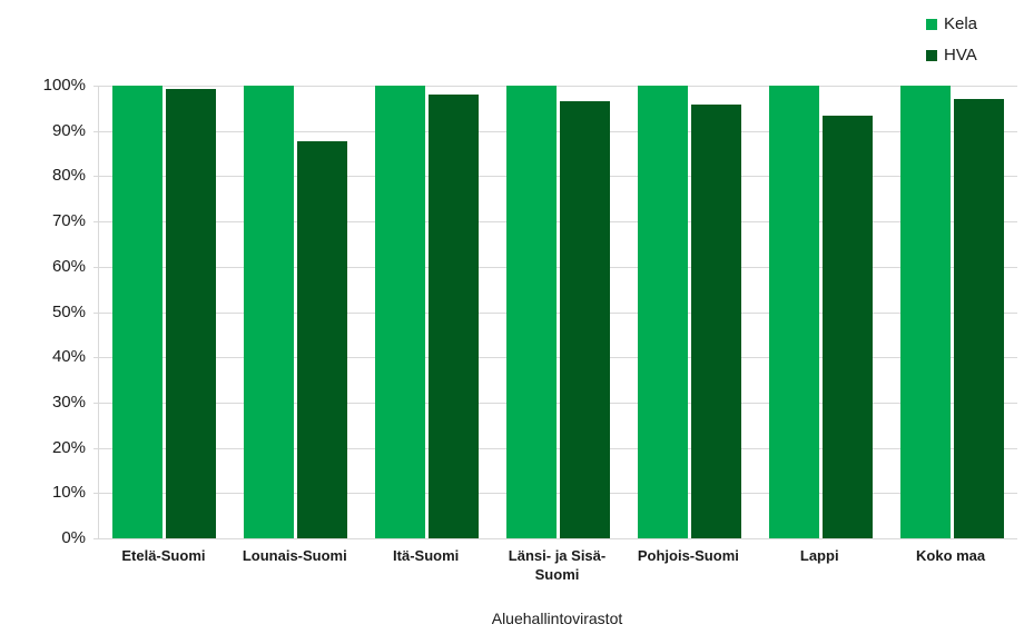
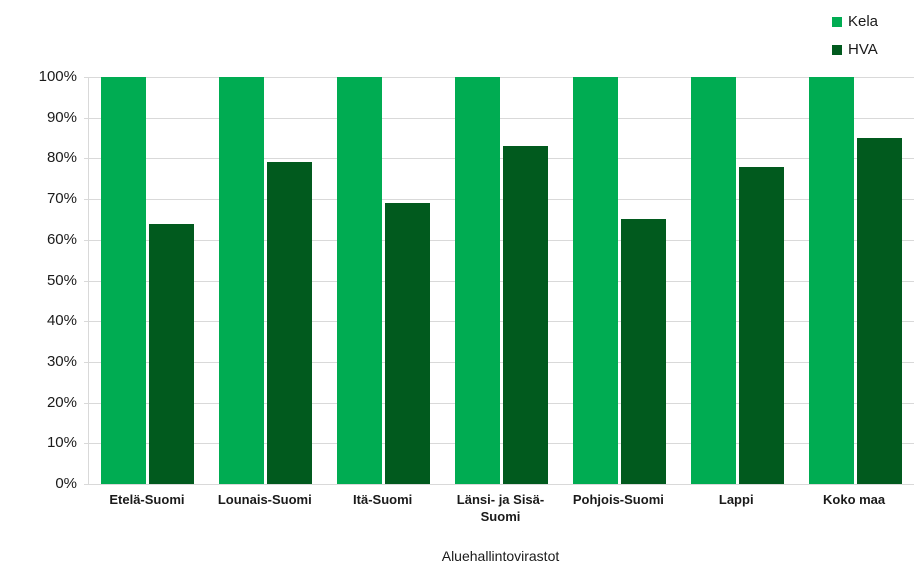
HVA/Etelä-Suomi: 99% -> 64%
HVA/Lounais-Suomi: 88% -> 79%
HVA/Itä-Suomi: 98% -> 69%
HVA/Länsi- ja Sisä-Suomi: 96% -> 83%
HVA/Pohjois-Suomi: 96% -> 65%
HVA/Lappi: 93% -> 78%
HVA/Koko maa: 97% -> 85%
